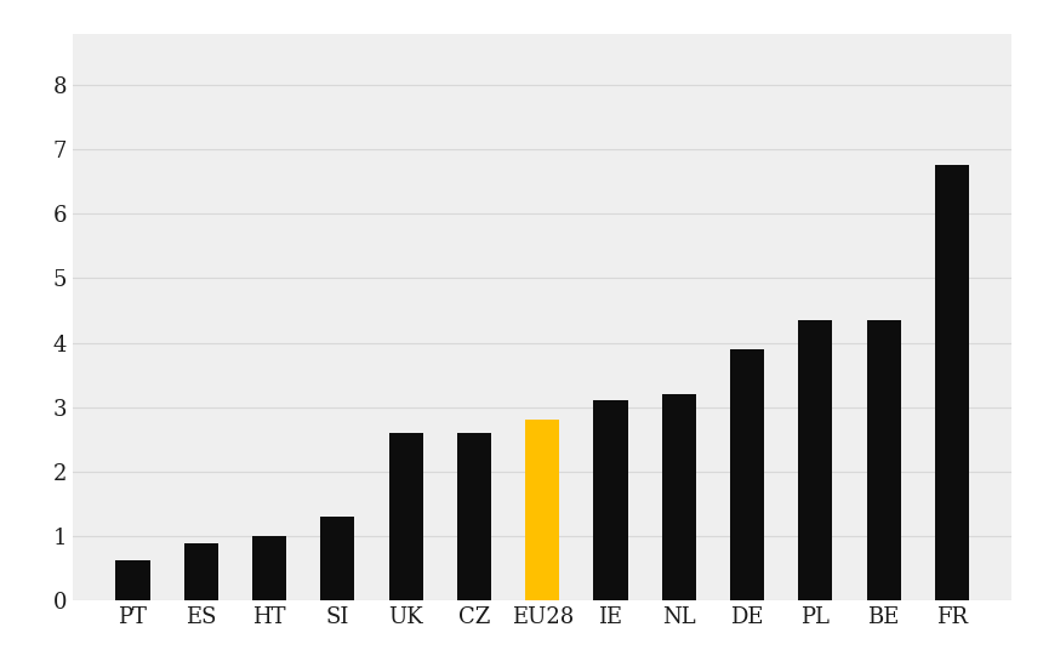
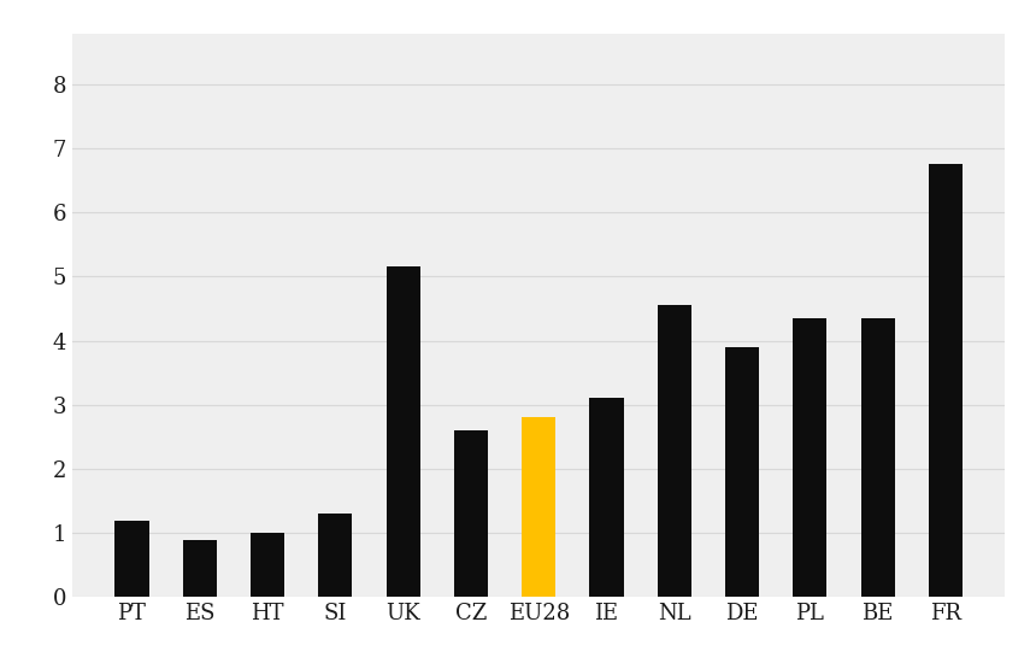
PT: 0.62 -> 1.18
UK: 2.60 -> 5.16
NL: 3.20 -> 4.56
